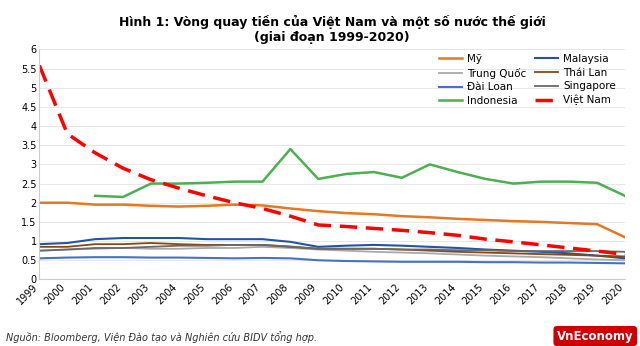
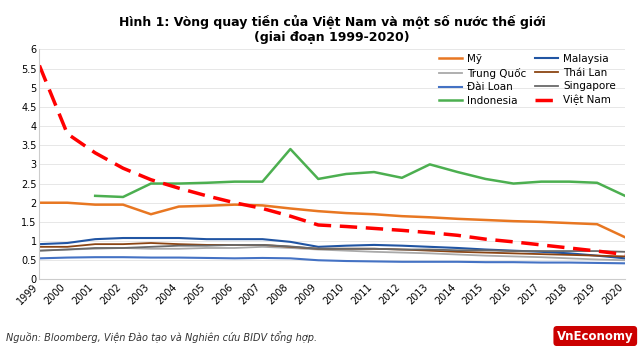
Mỹ/2003: 1.92 -> 1.70
